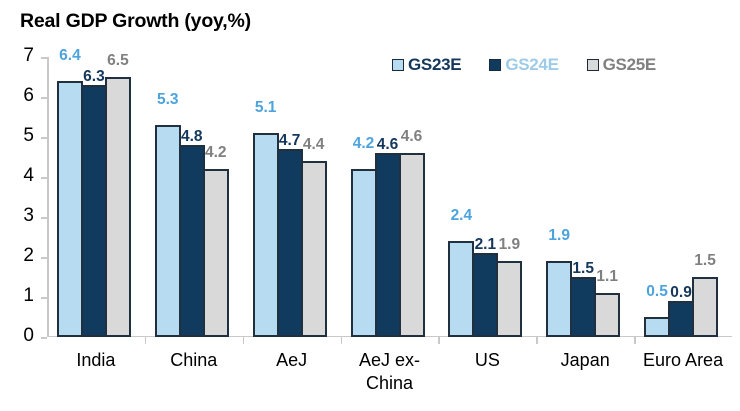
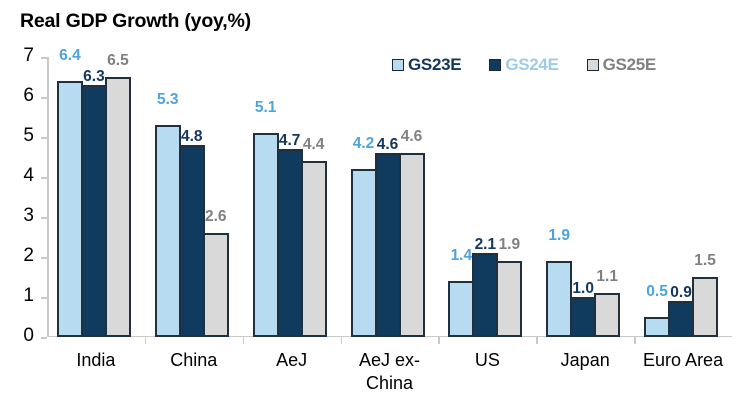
GS25E/China: 4.2 -> 2.6
GS23E/US: 2.4 -> 1.4
GS24E/Japan: 1.5 -> 1.0
